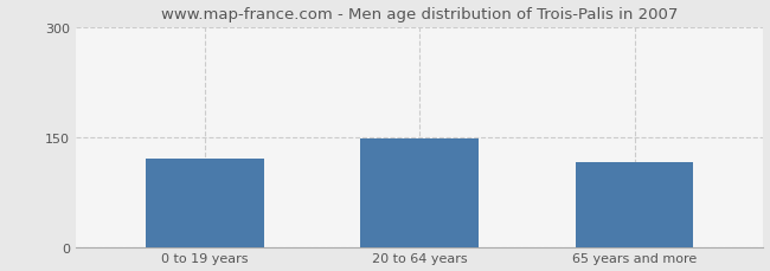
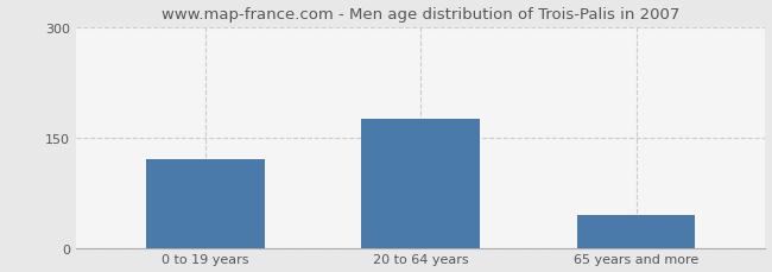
20 to 64 years: 148 -> 175
65 years and more: 116 -> 45
